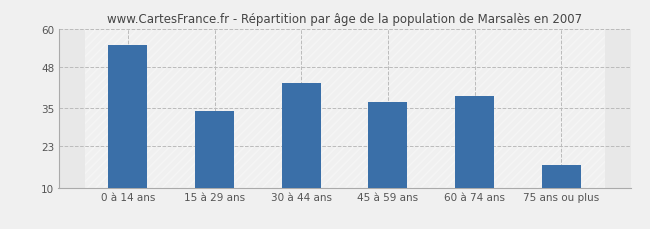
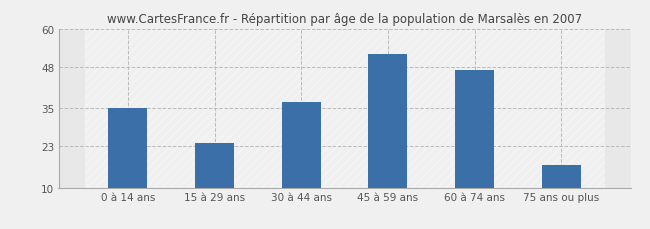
0 à 14 ans: 55 -> 35
15 à 29 ans: 34 -> 24
30 à 44 ans: 43 -> 37
45 à 59 ans: 37 -> 52
60 à 74 ans: 39 -> 47
